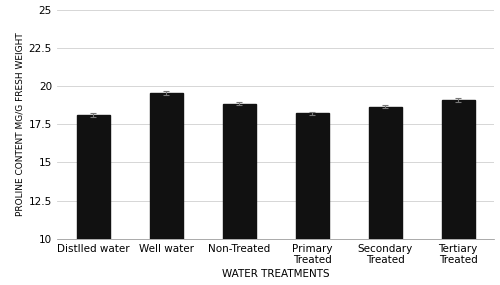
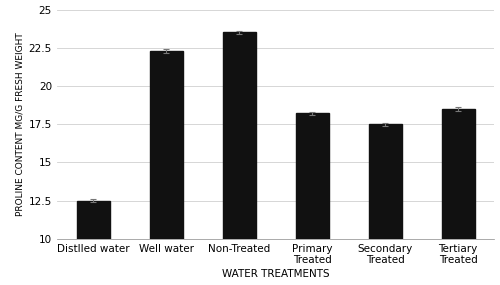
Distlled water: 18.1 -> 12.5
Well water: 19.6 -> 22.3
Non-Treated: 18.9 -> 23.5
Secondary Treated: 18.6 -> 17.5
Tertiary Treated: 19.1 -> 18.5
